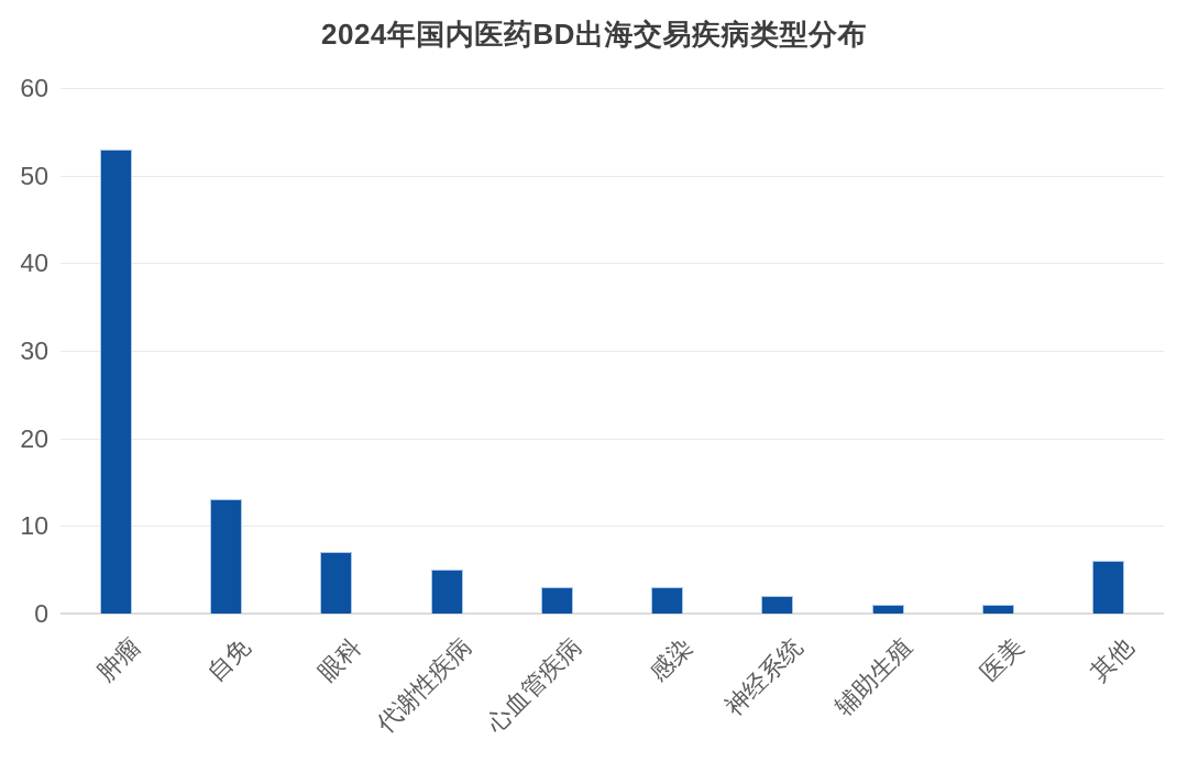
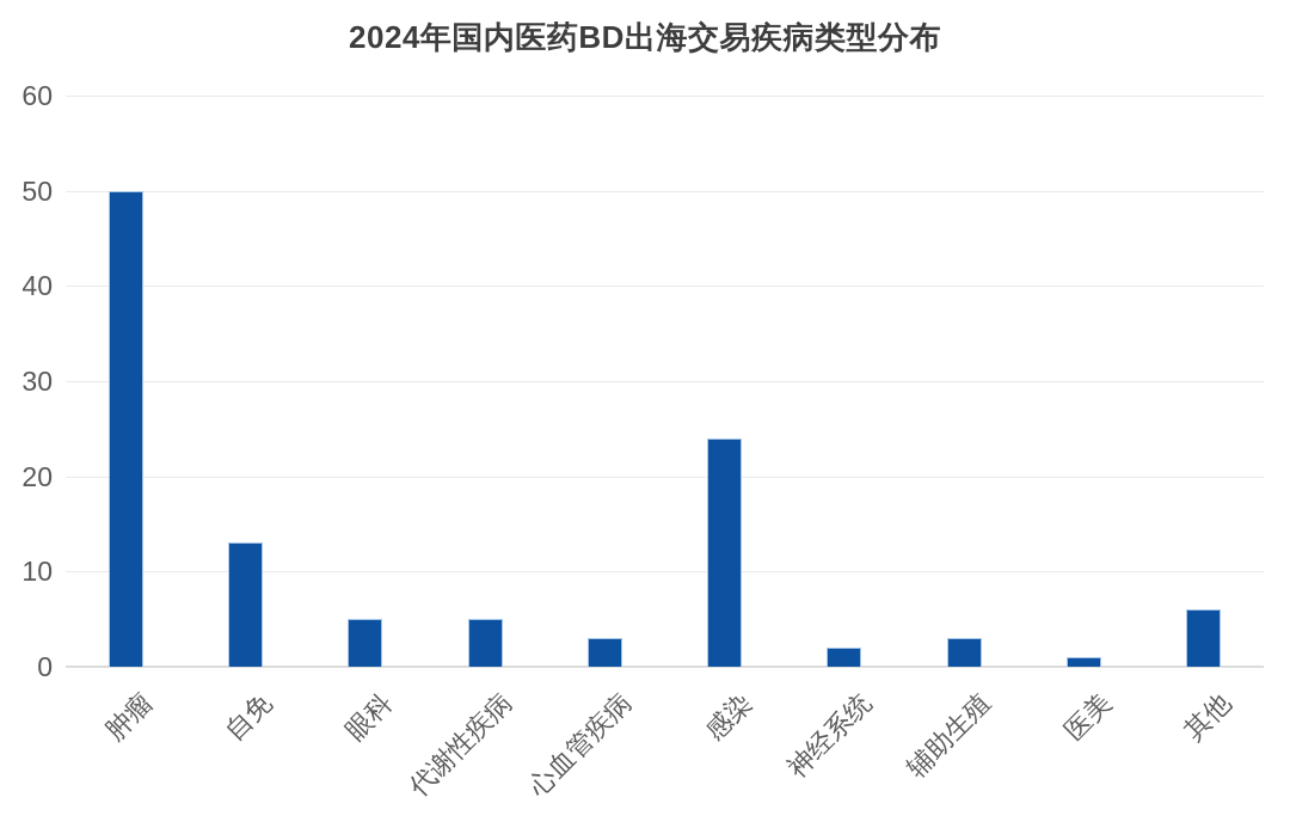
肿瘤: 53 -> 50
眼科: 7 -> 5
感染: 3 -> 24
辅助生殖: 1 -> 3
